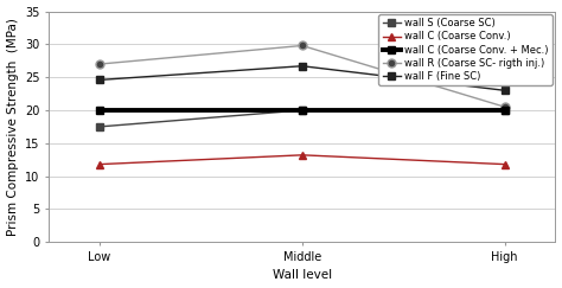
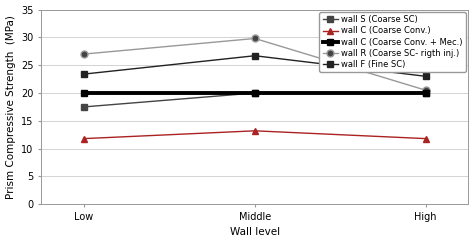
wall F (Fine SC)/Low: 24.6 -> 23.4
